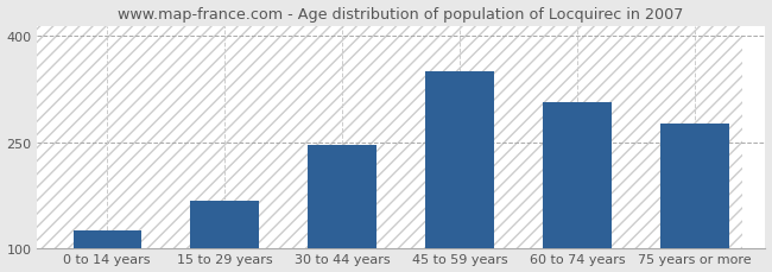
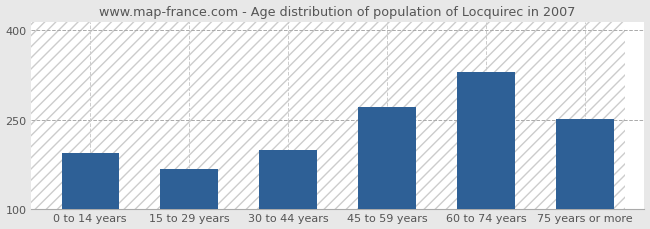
0 to 14 years: 126 -> 195
30 to 44 years: 246 -> 200
45 to 59 years: 350 -> 272
60 to 74 years: 306 -> 330
75 years or more: 276 -> 252
